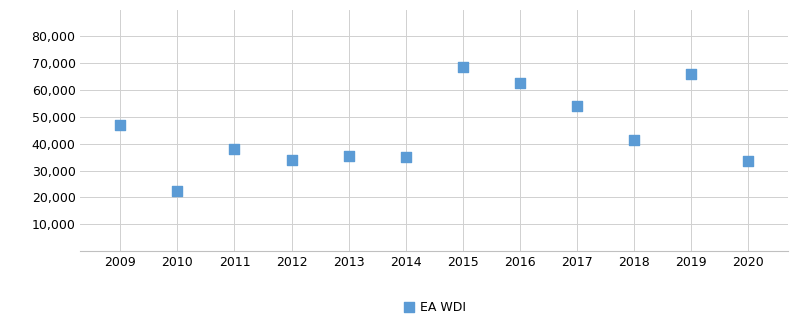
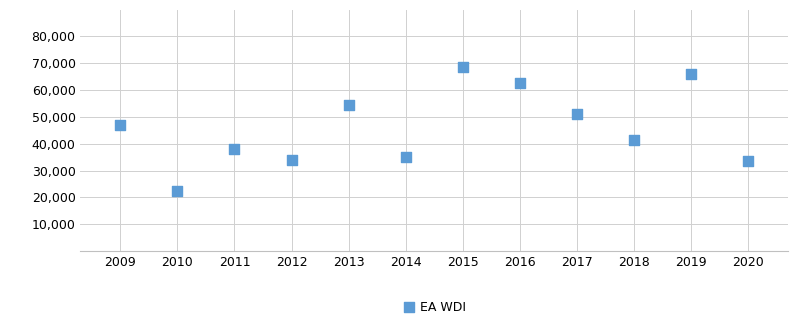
2013: 35,500 -> 54,500
2017: 54,000 -> 51,000
